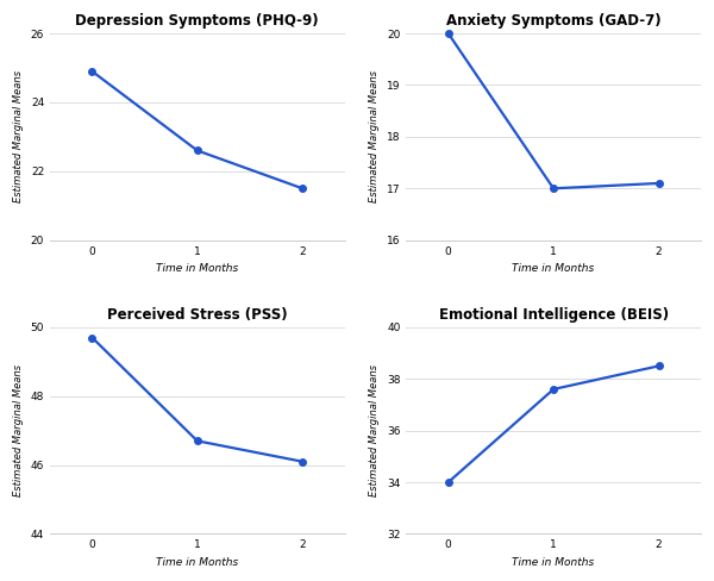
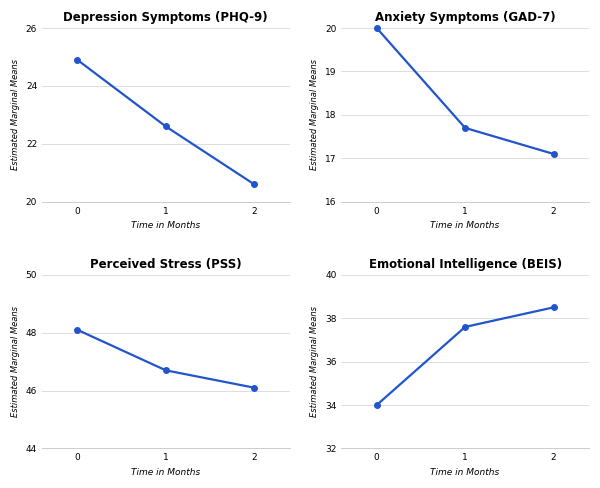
Depression Symptoms (PHQ-9)/2: 21.5 -> 20.6
Anxiety Symptoms (GAD-7)/1: 17.0 -> 17.7
Perceived Stress (PSS)/0: 49.7 -> 48.1
